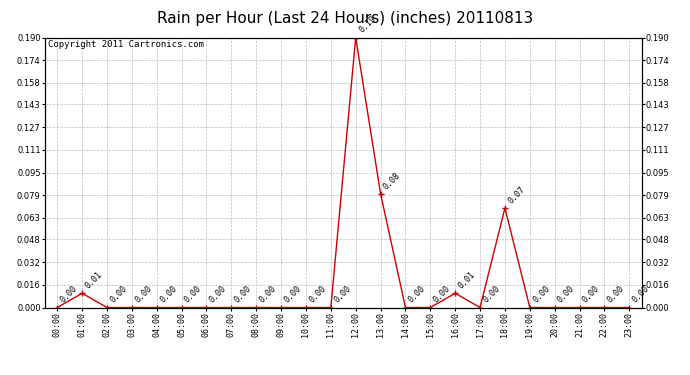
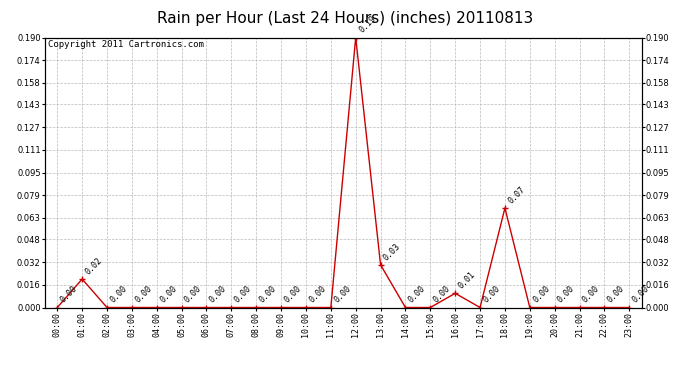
01:00: 0.01 -> 0.02
13:00: 0.08 -> 0.03
